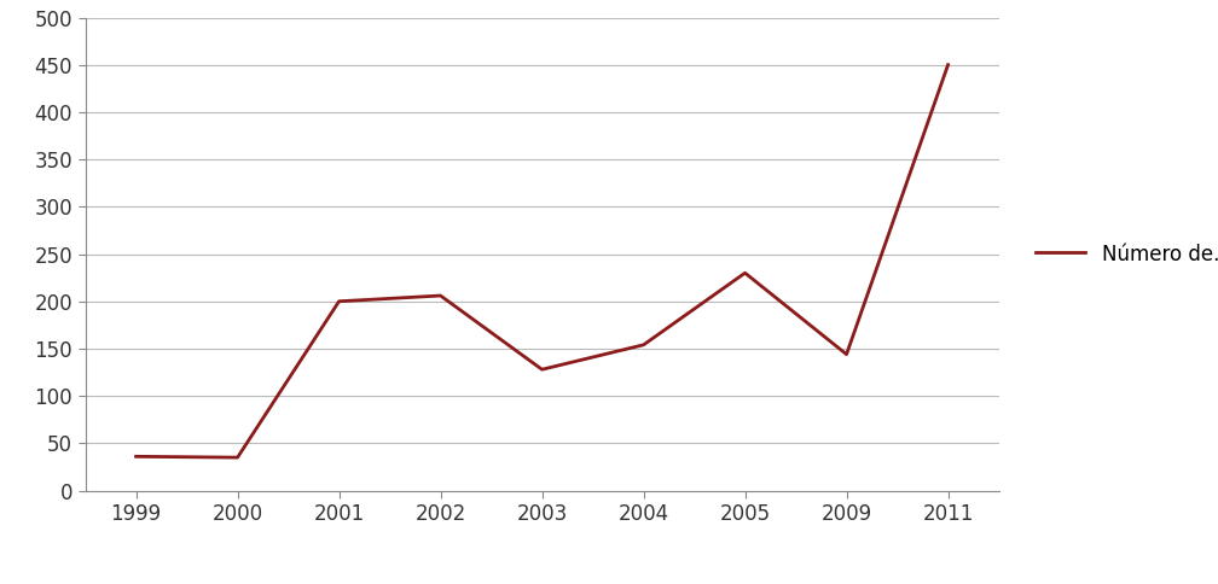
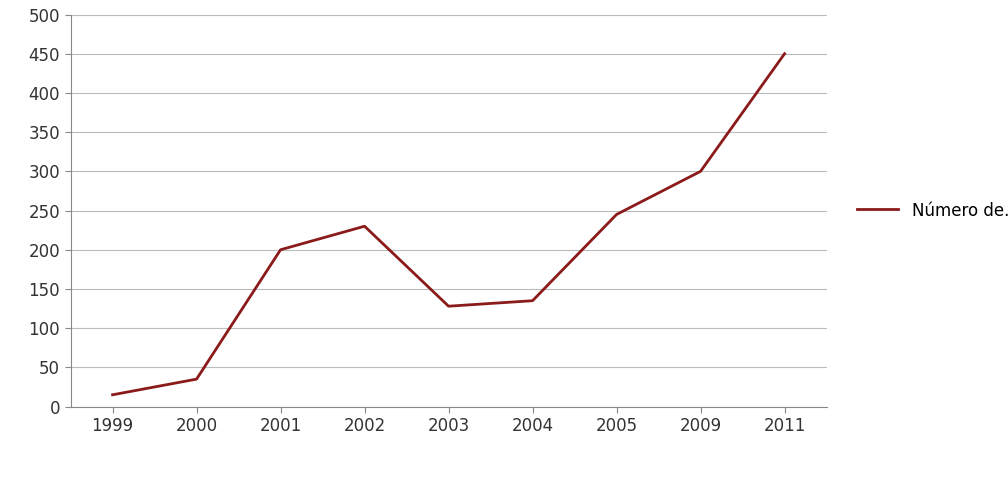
1999: 36 -> 15
2002: 206 -> 230
2004: 154 -> 135
2005: 230 -> 245
2009: 144 -> 300
